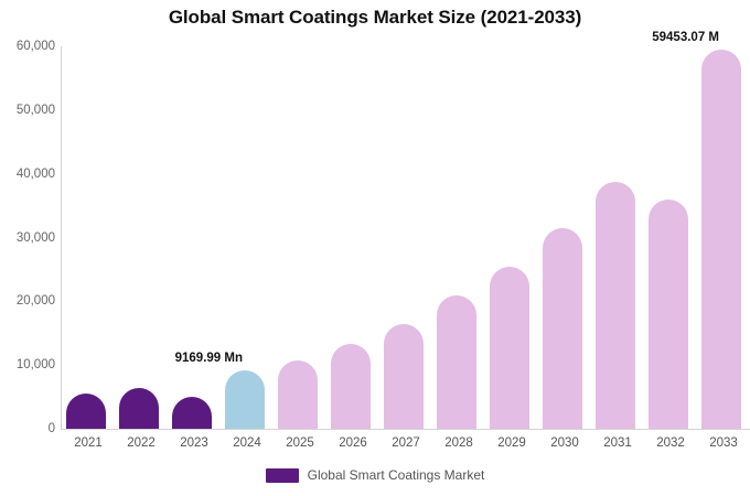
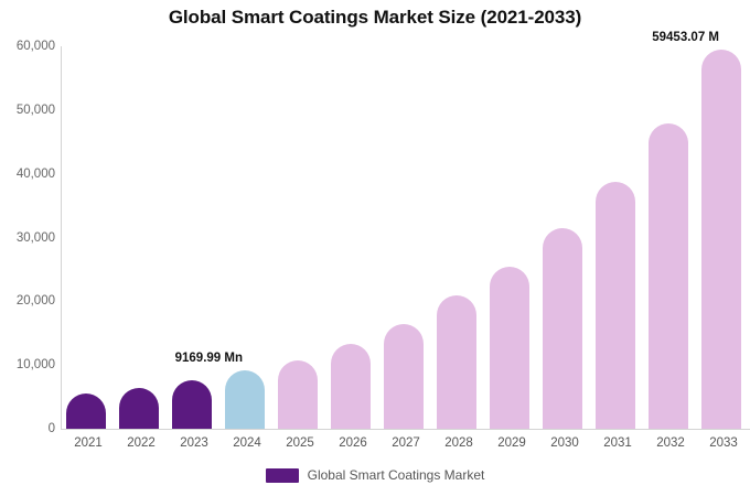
2023: 5000 -> 8000
2032: 36000 -> 48000
